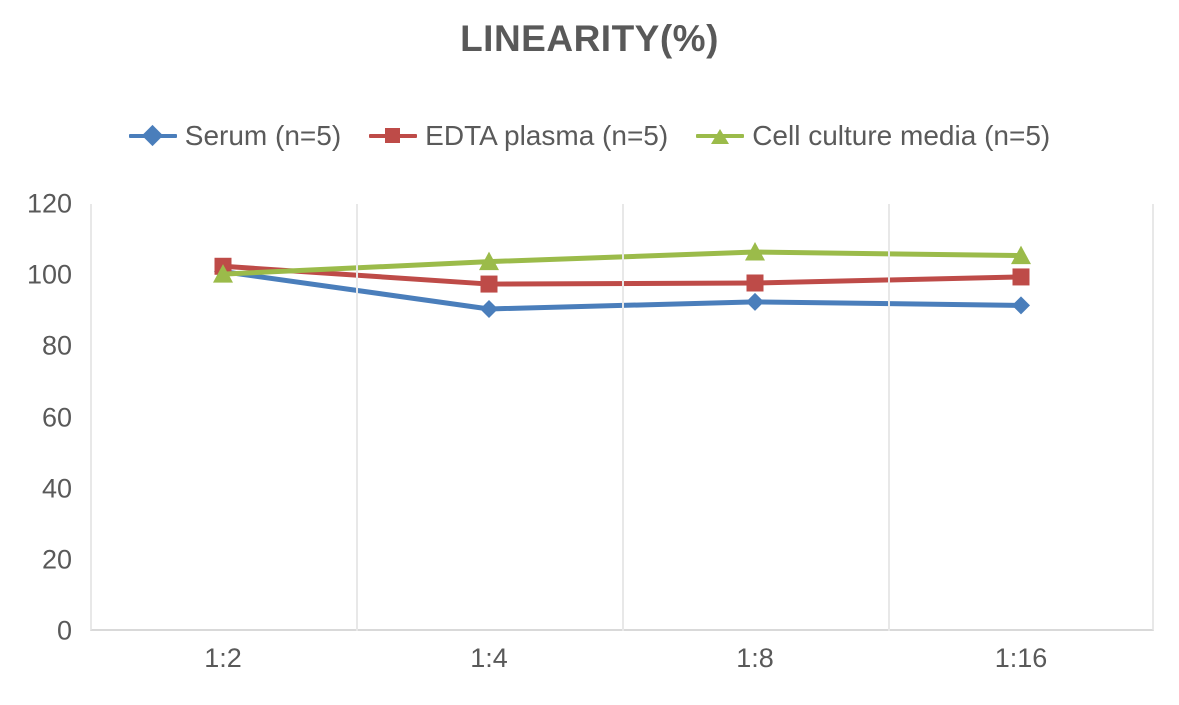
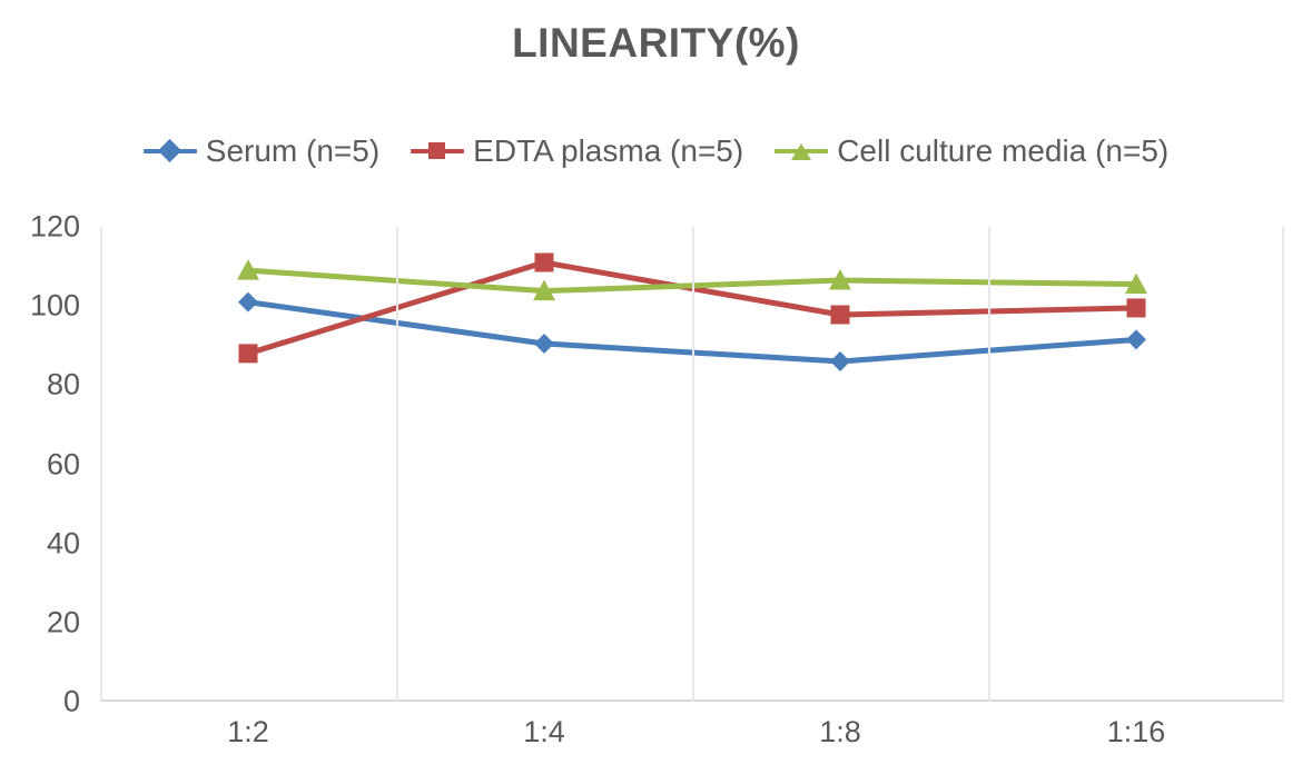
EDTA plasma (n=5)/1:2: 102 -> 88
Cell culture media (n=5)/1:2: 100 -> 109
EDTA plasma (n=5)/1:4: 98 -> 111
Serum (n=5)/1:8: 92 -> 86
